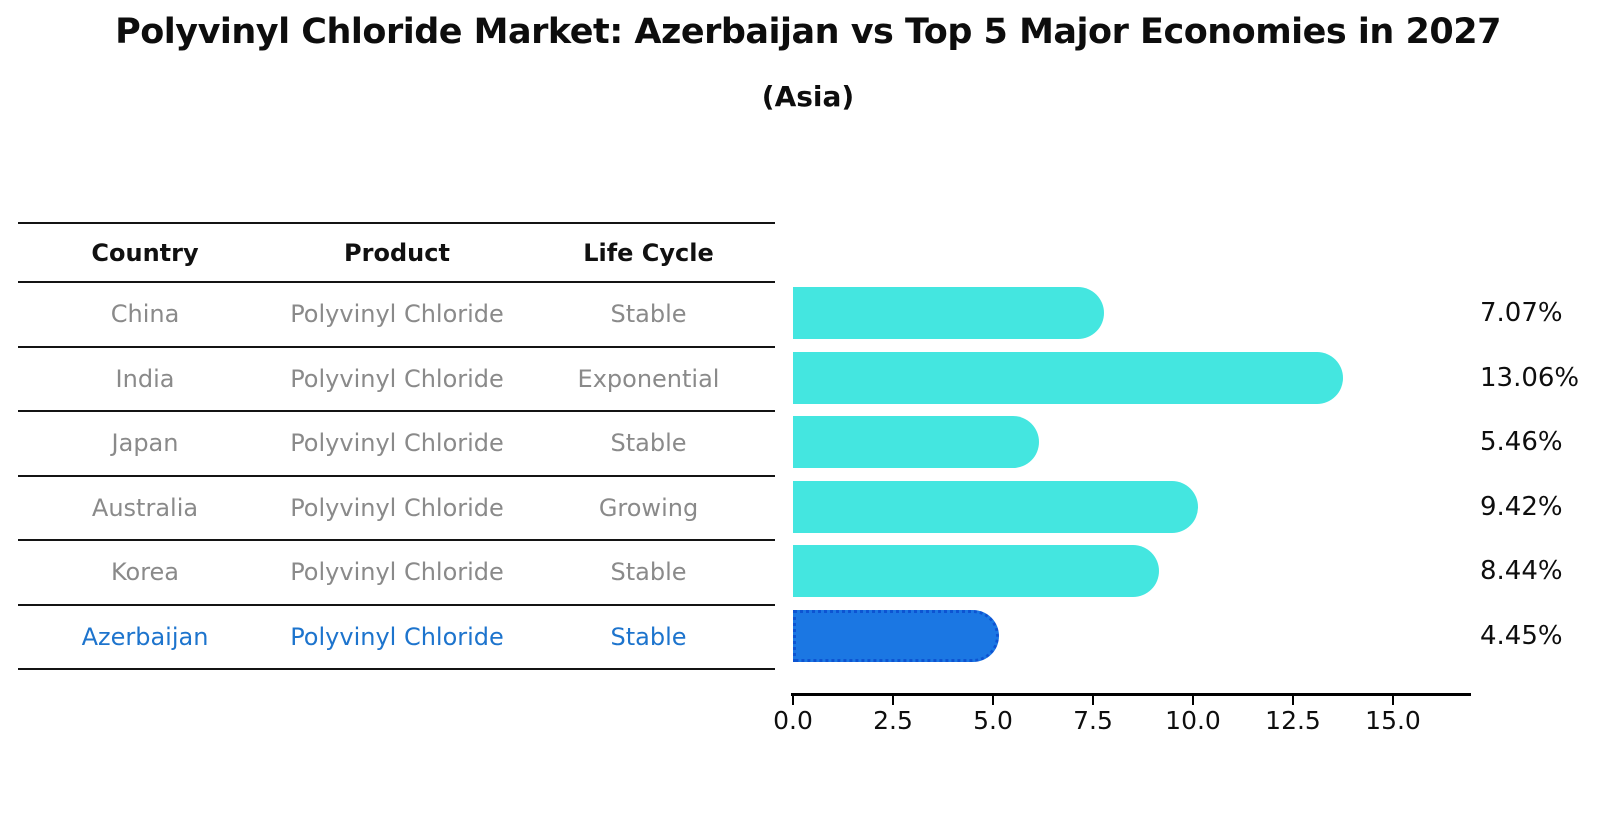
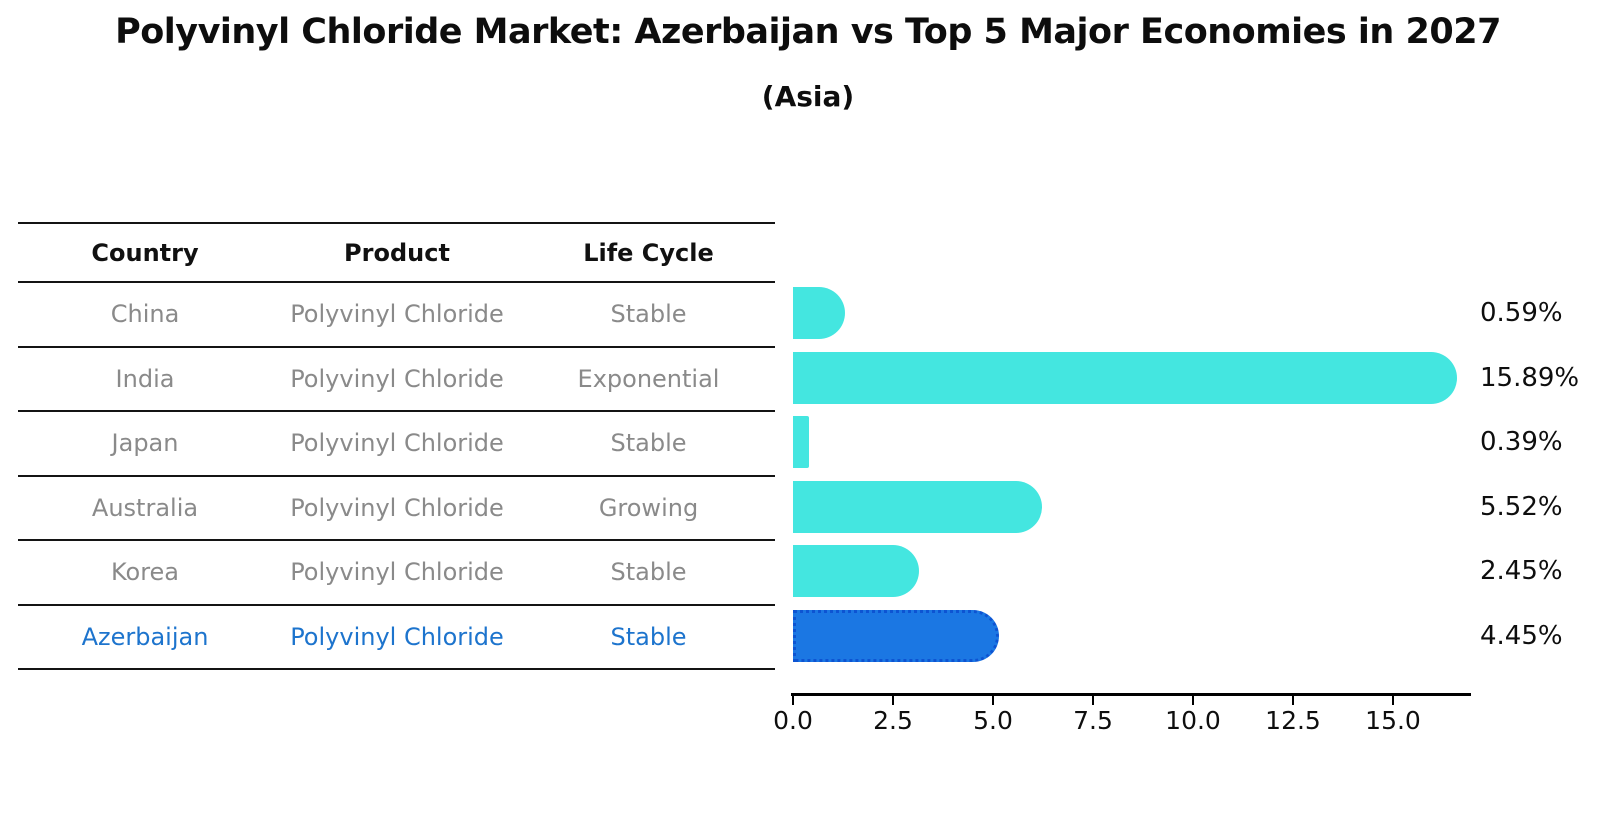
China: 7.07% -> 0.59%
India: 13.06% -> 15.89%
Japan: 5.46% -> 0.39%
Australia: 9.42% -> 5.52%
Korea: 8.44% -> 2.45%
